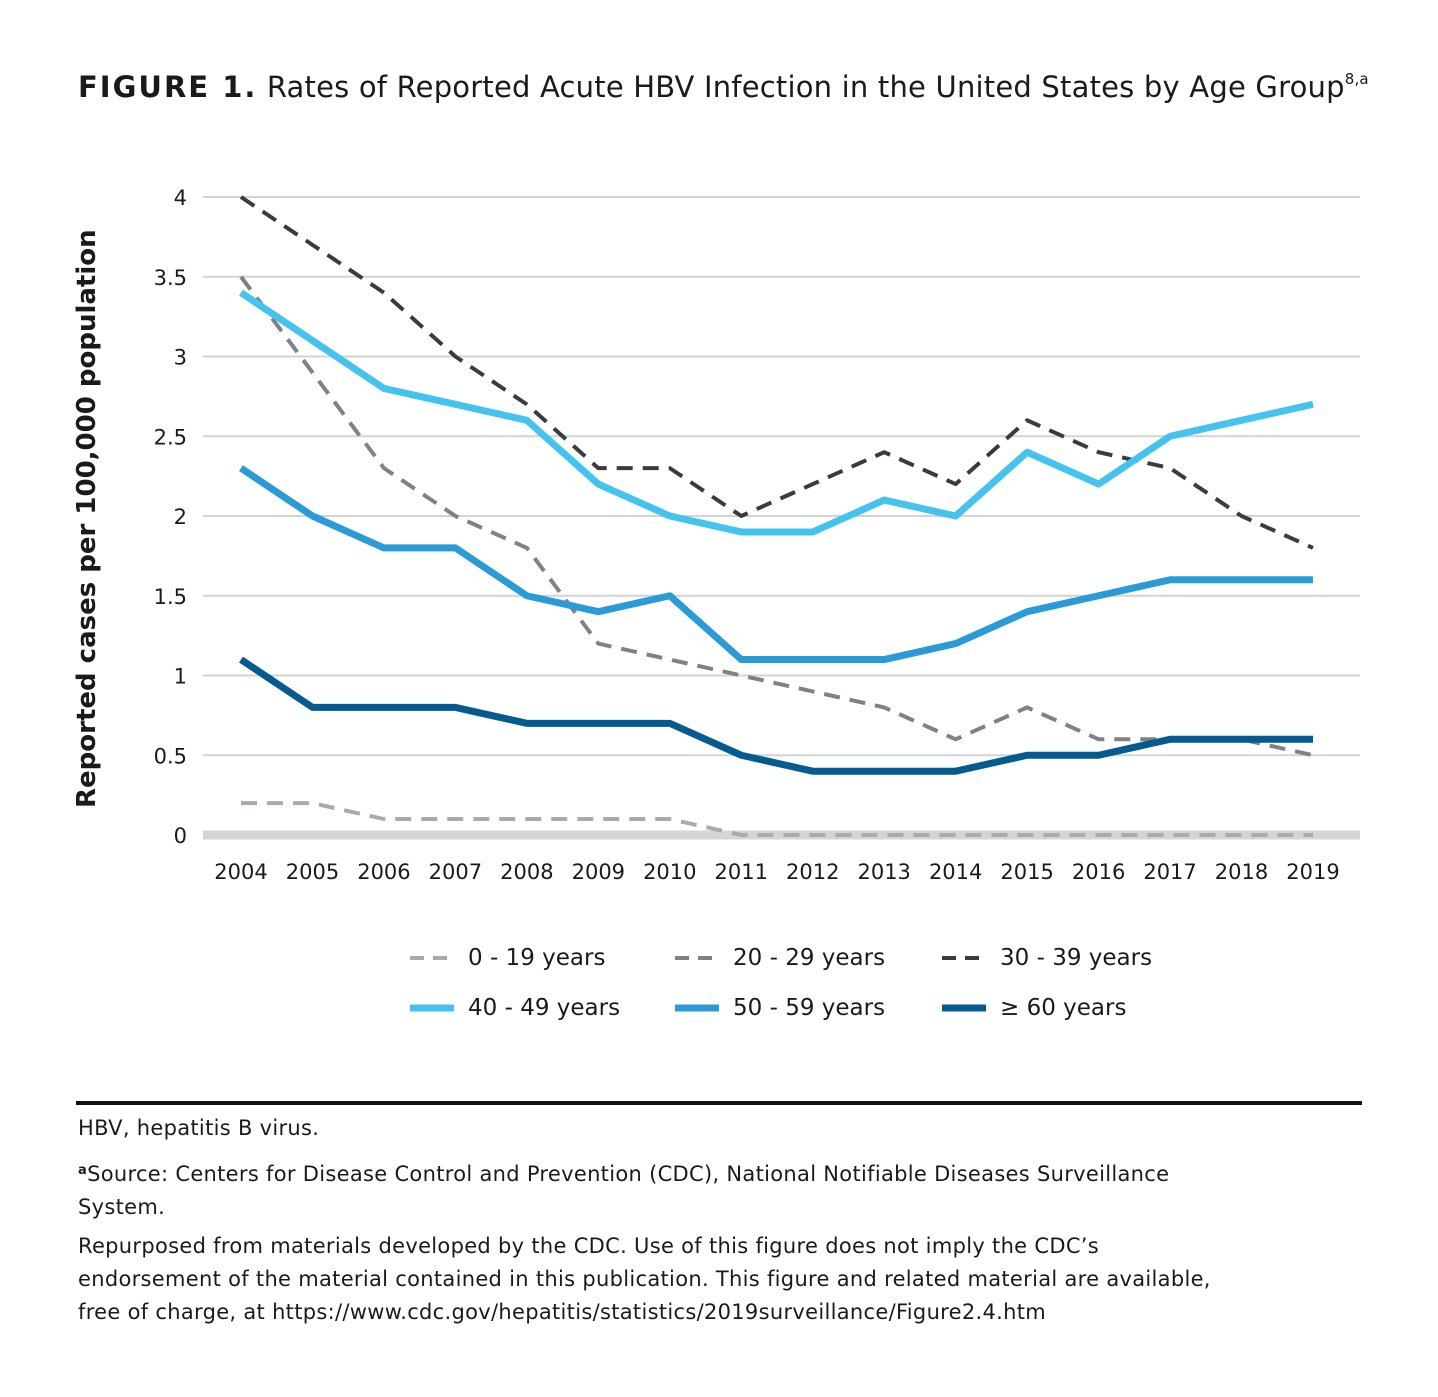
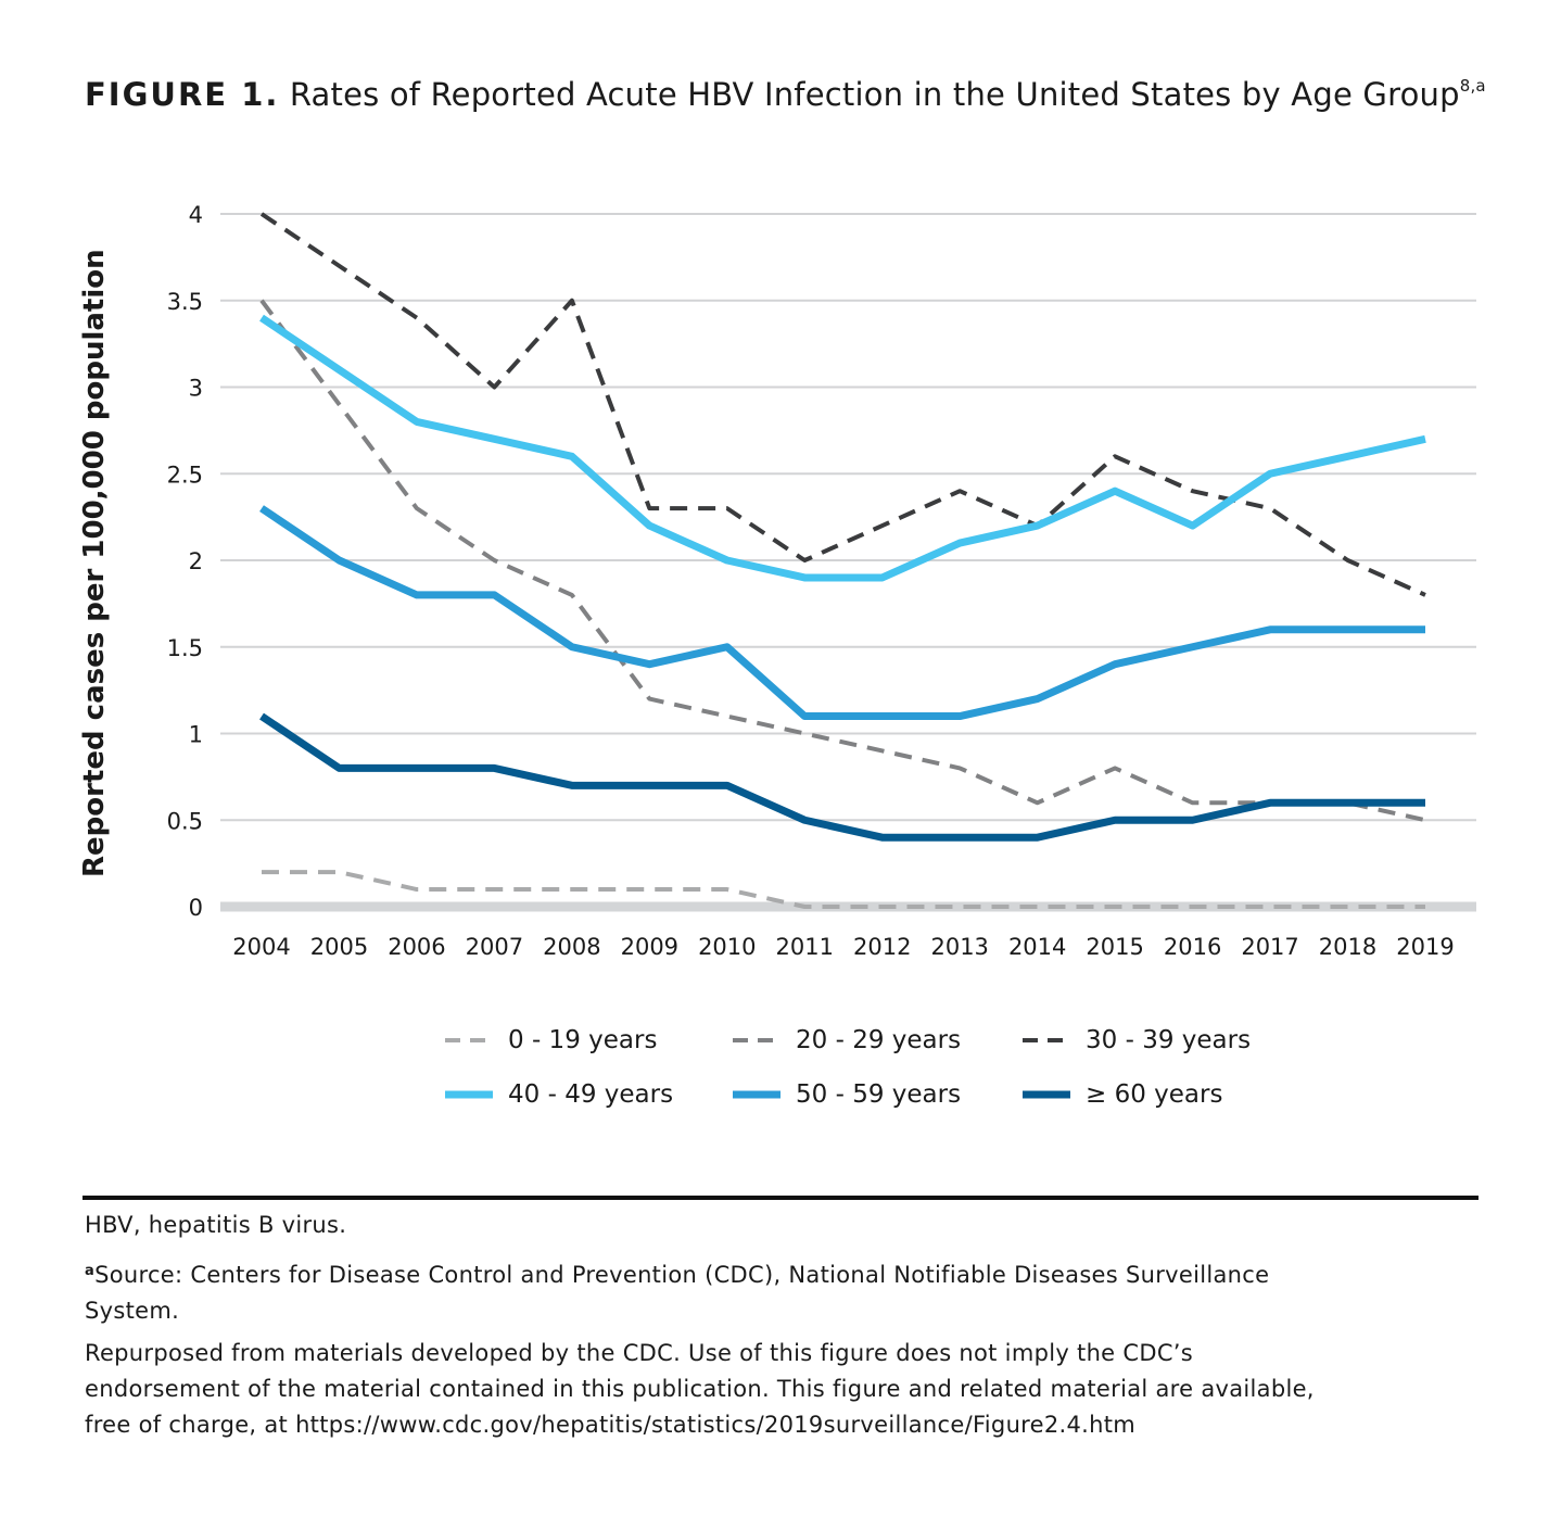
30 - 39 years/2008: 2.7 -> 3.5
40 - 49 years/2014: 2.0 -> 2.2
